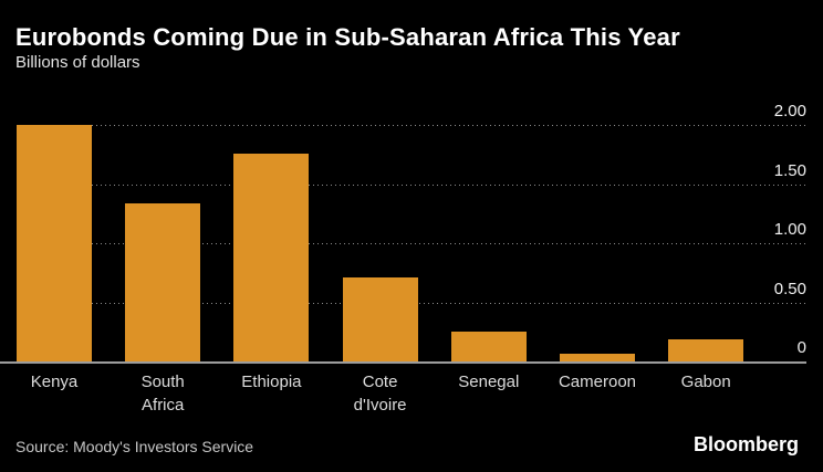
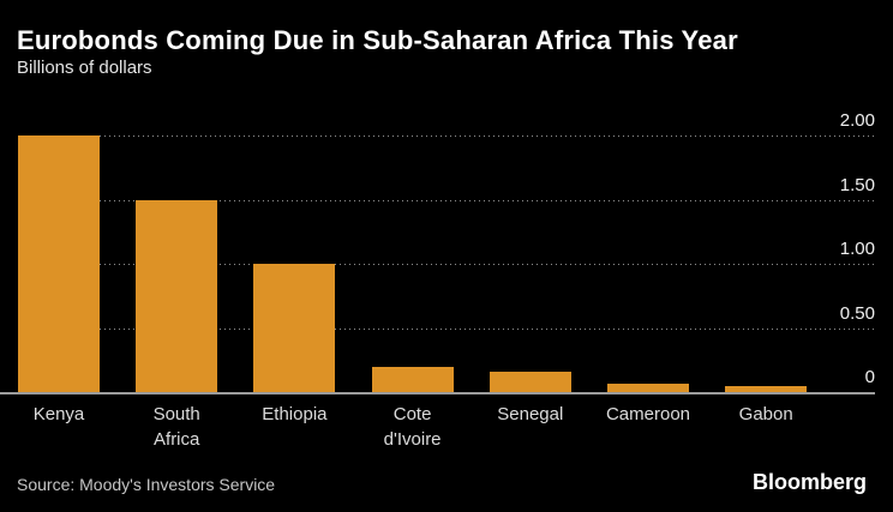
South Africa: 1.34 -> 1.50
Ethiopia: 1.76 -> 1.00
Cote d'Ivoire: 0.71 -> 0.20
Senegal: 0.25 -> 0.16
Gabon: 0.19 -> 0.05
